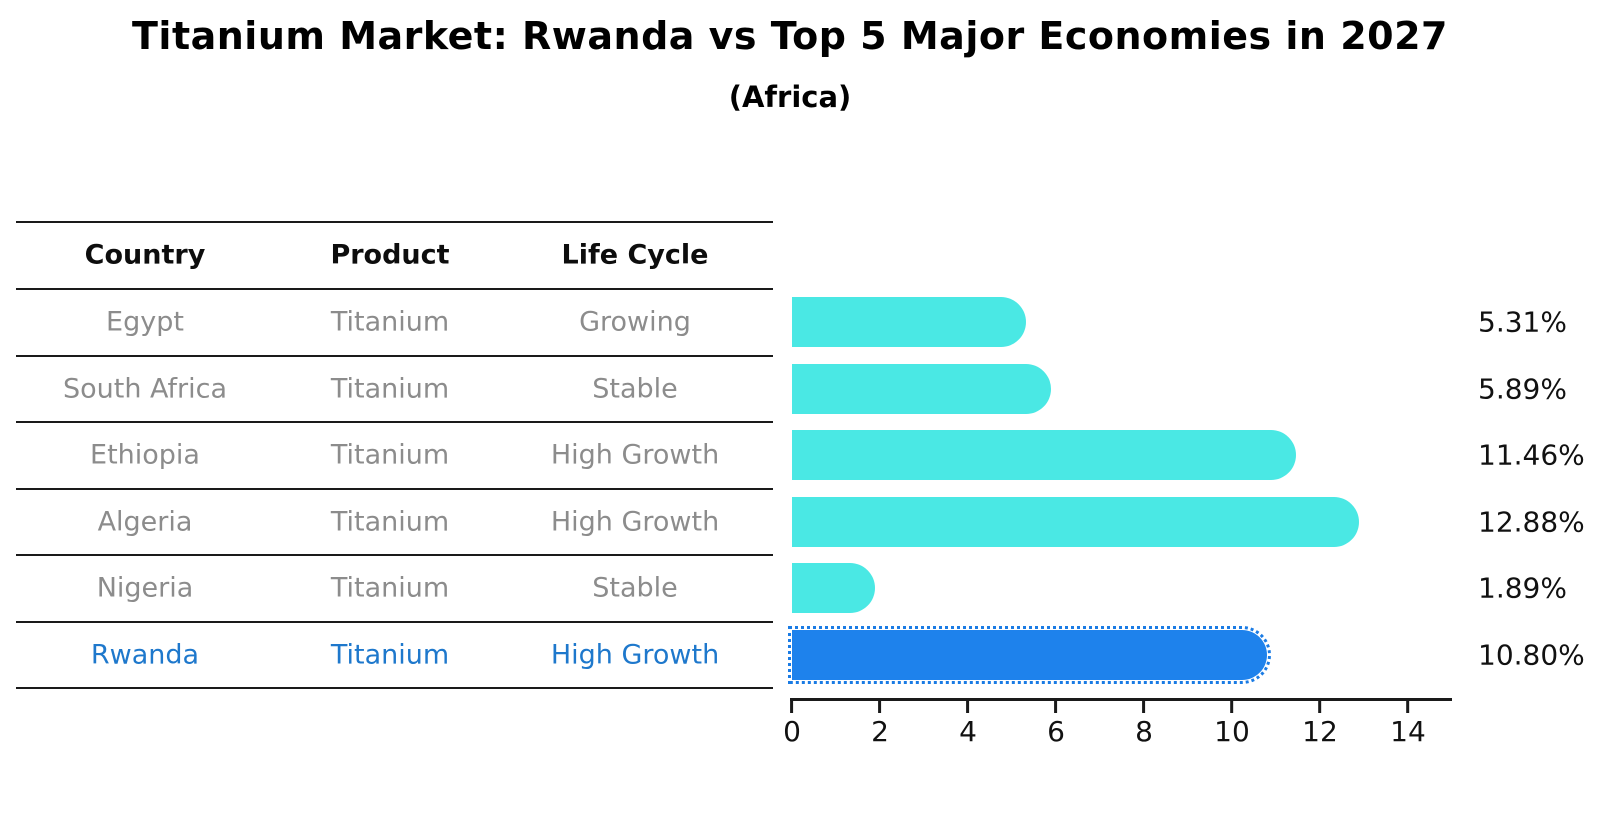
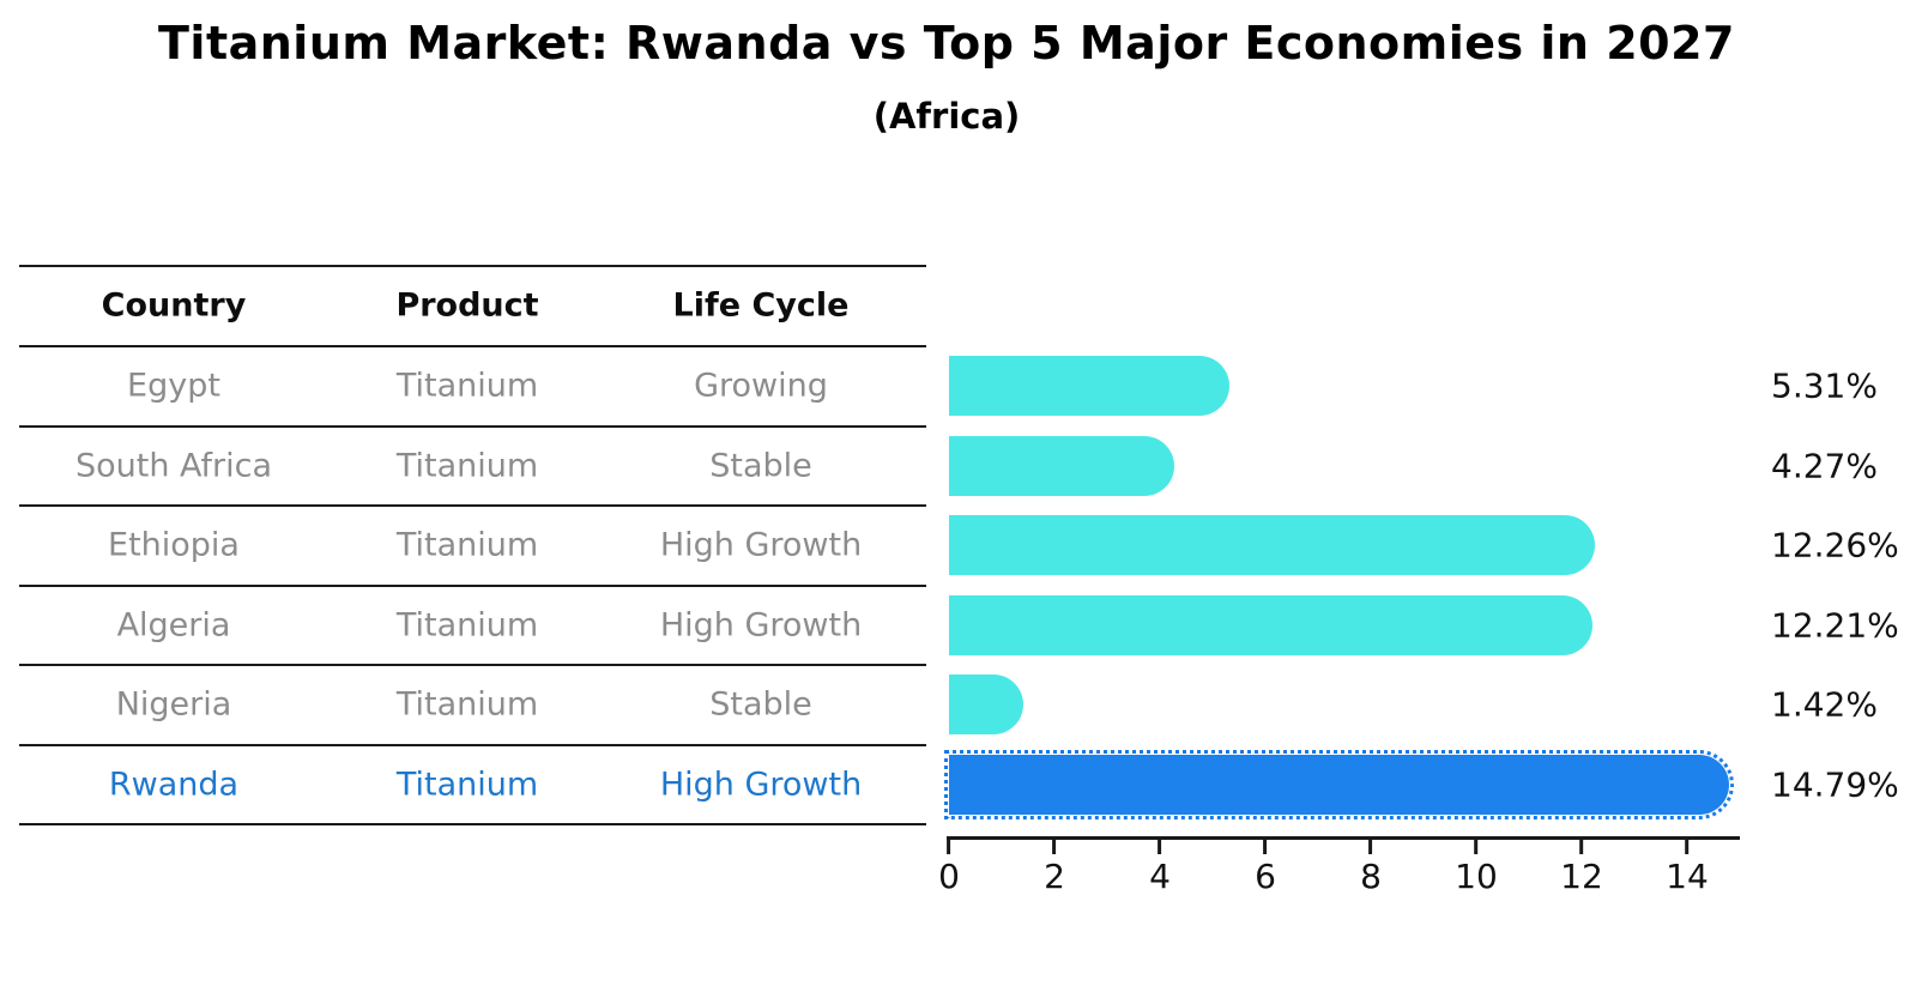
South Africa: 5.89% -> 4.27%
Ethiopia: 11.46% -> 12.26%
Algeria: 12.88% -> 12.21%
Nigeria: 1.89% -> 1.42%
Rwanda: 10.80% -> 14.79%
